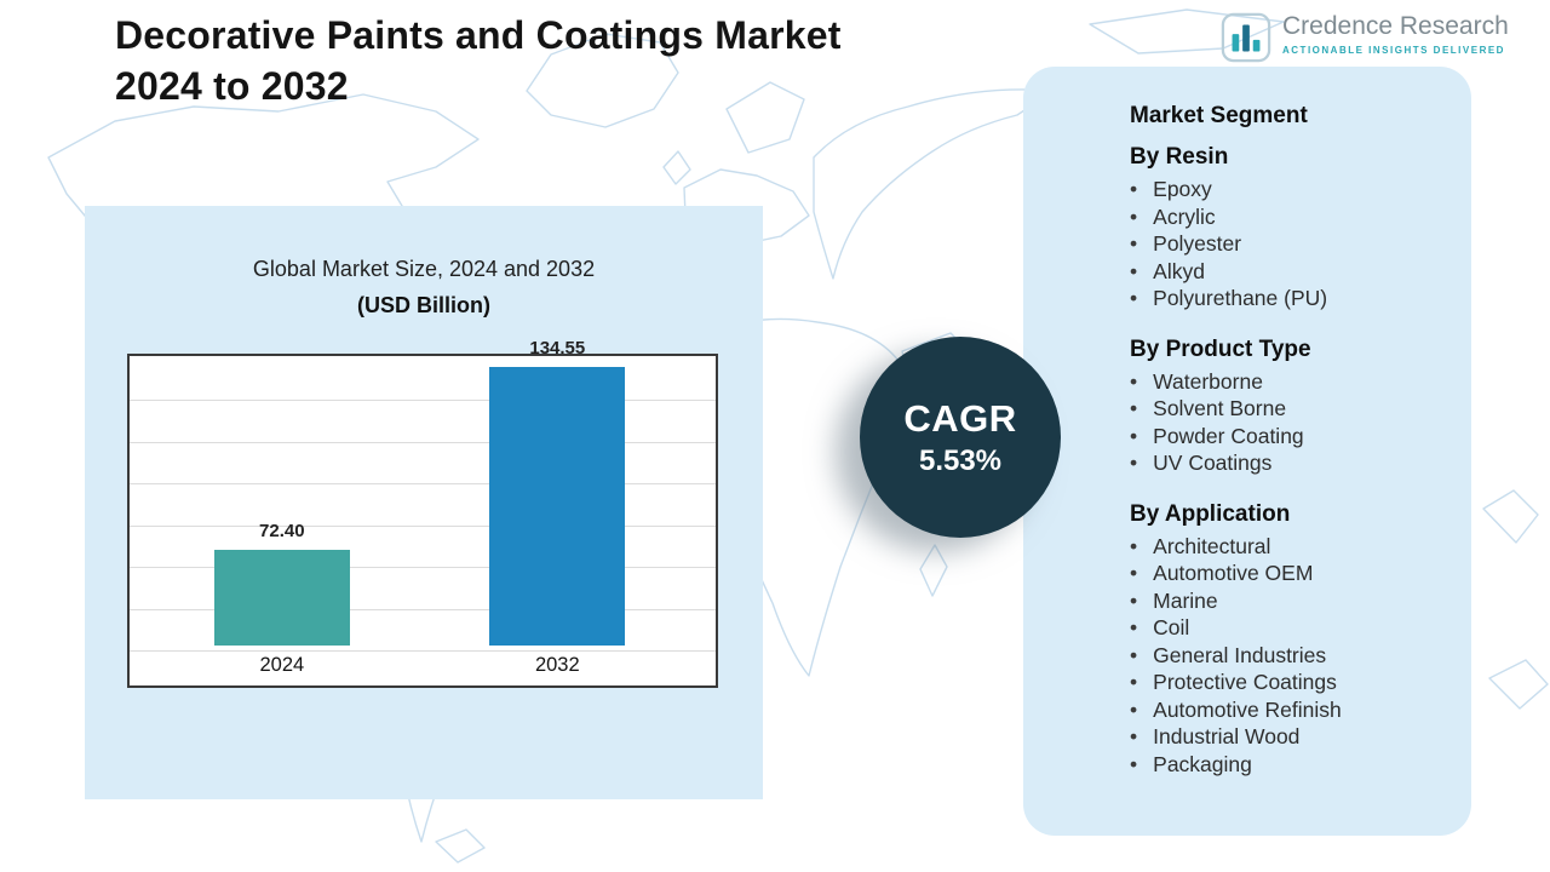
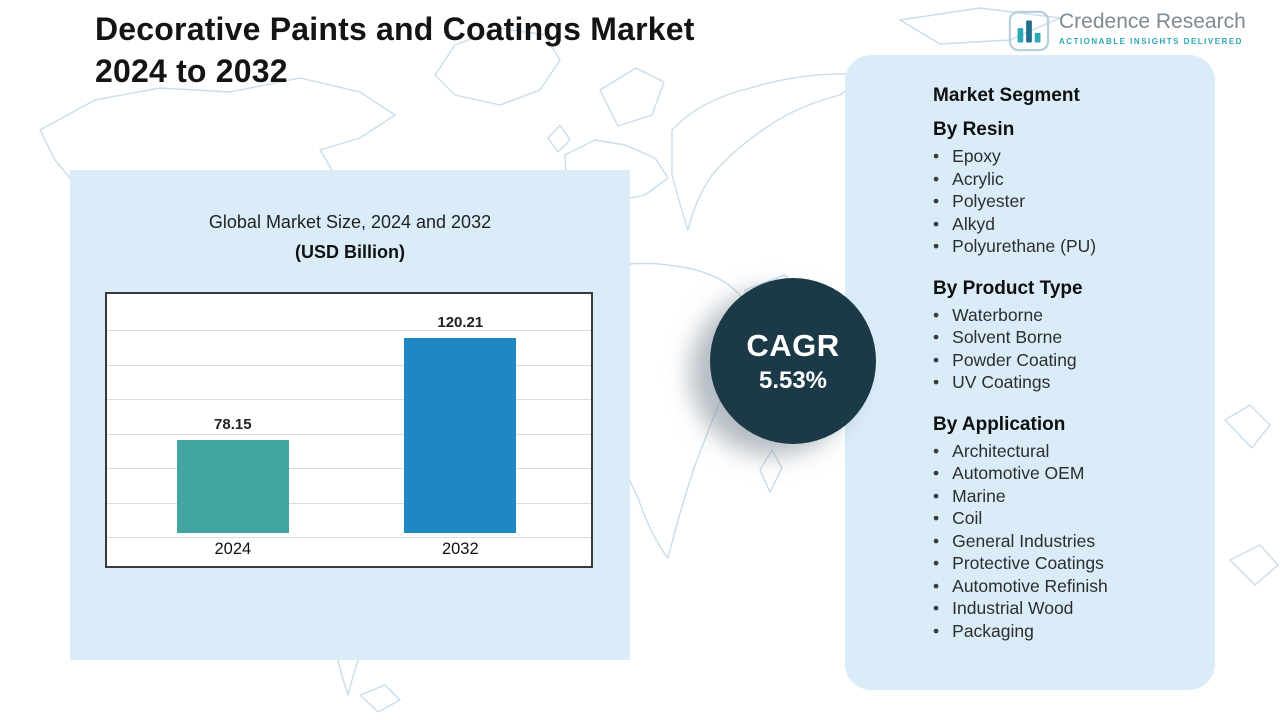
2024: 72.40 -> 78.15
2032: 134.55 -> 120.21
